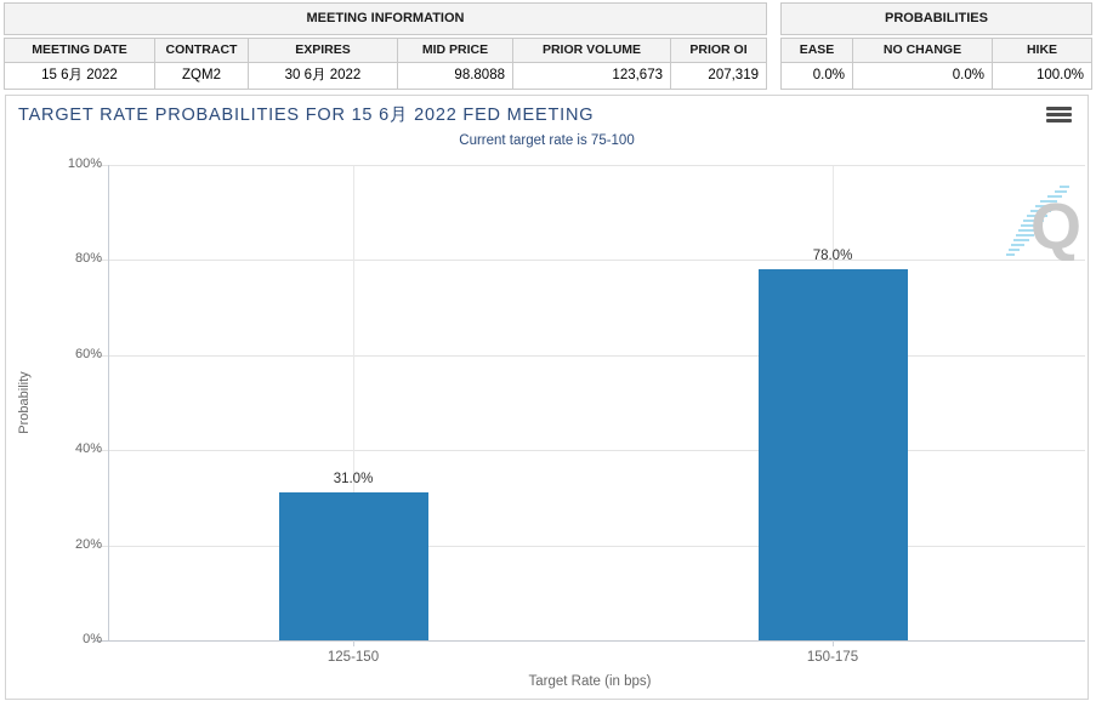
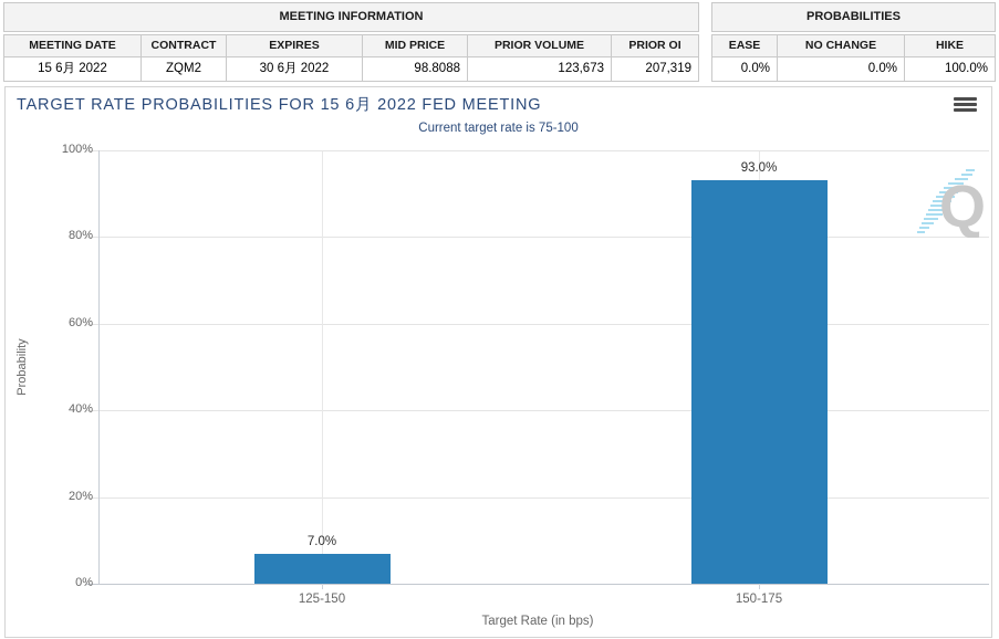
125-150: 31.0% -> 7.0%
150-175: 78.0% -> 93.0%
